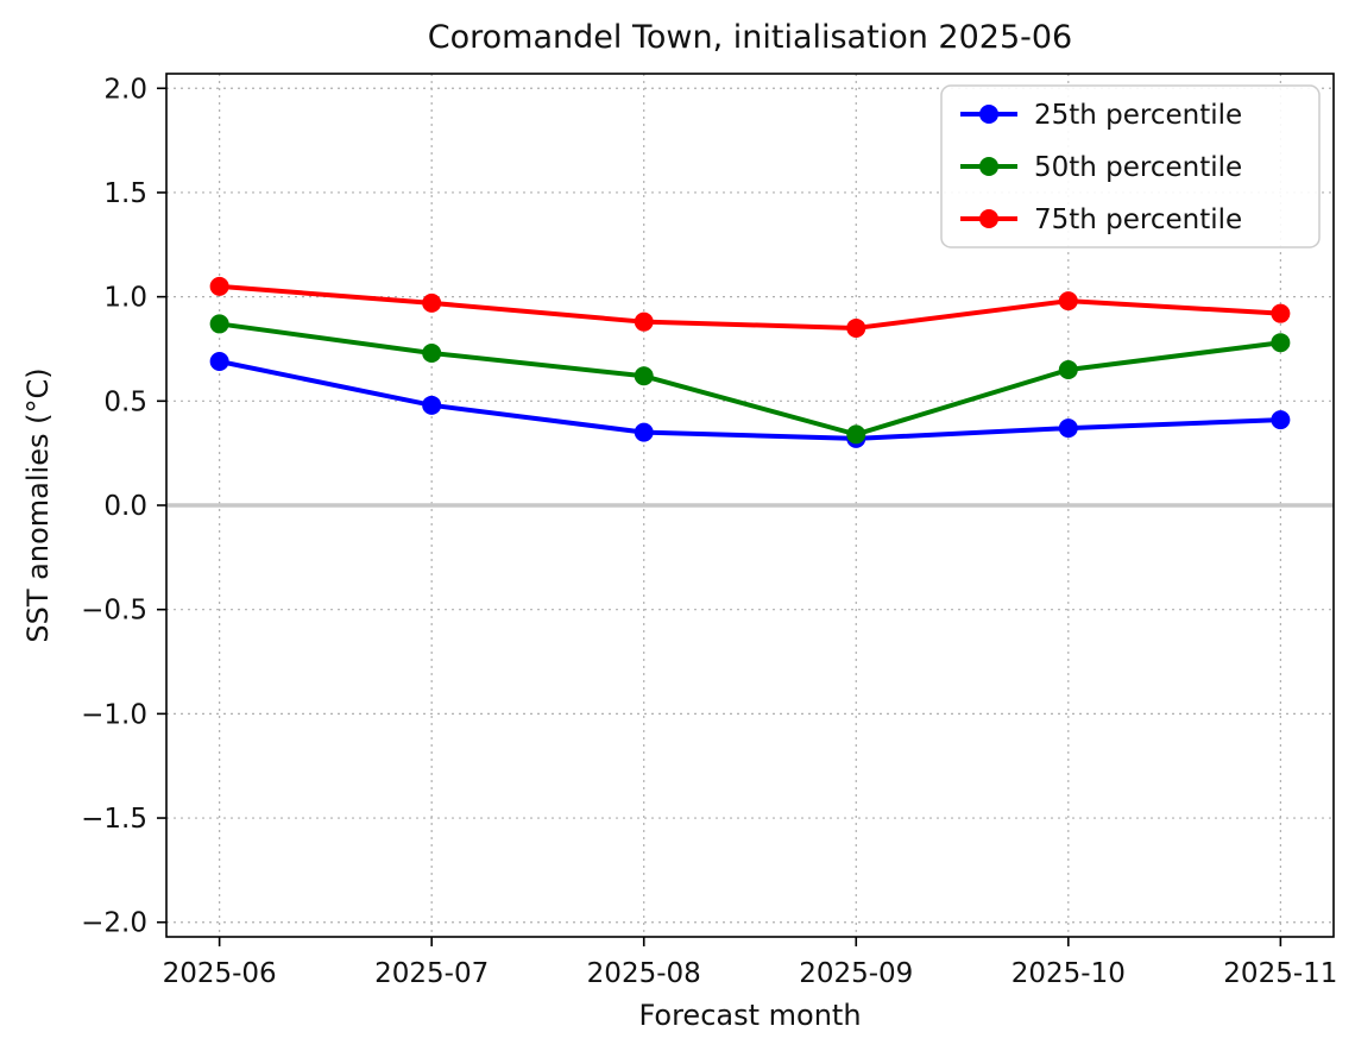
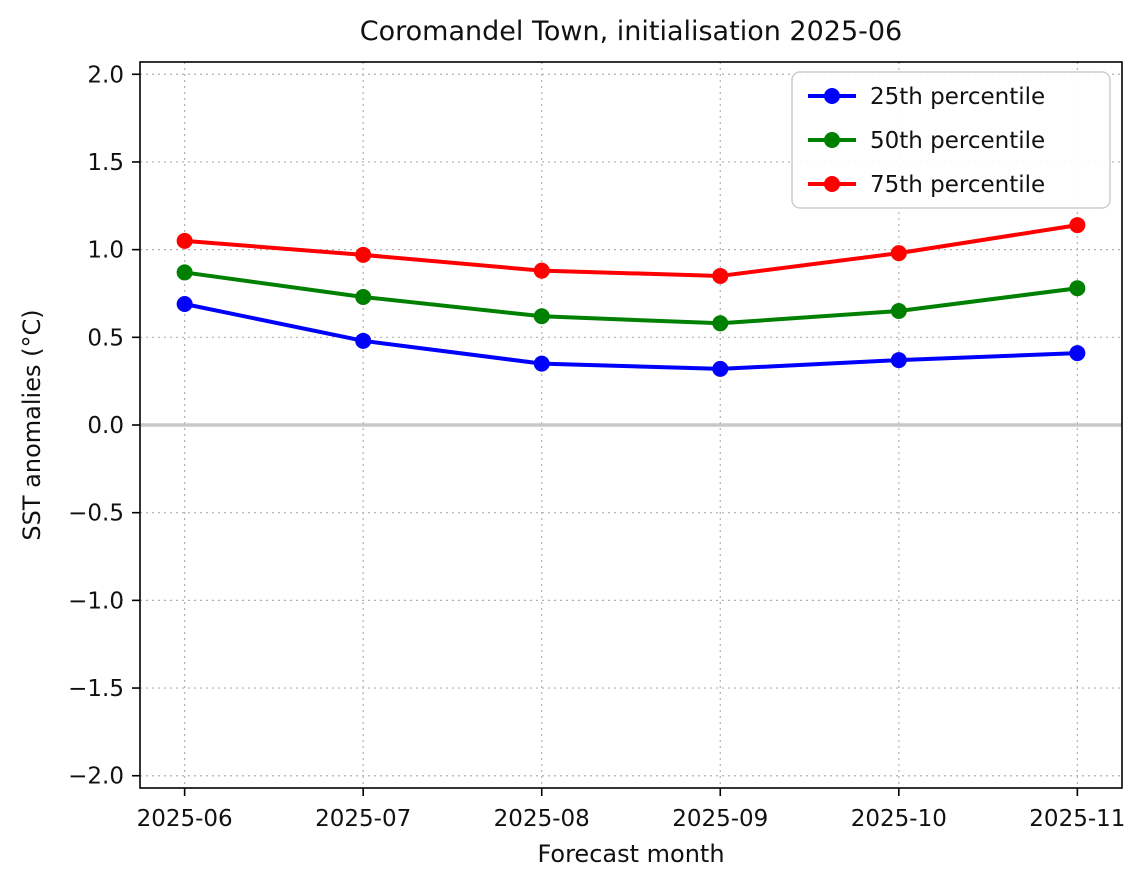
50th percentile/2025-09: 0.34 -> 0.58
75th percentile/2025-11: 0.92 -> 1.14
